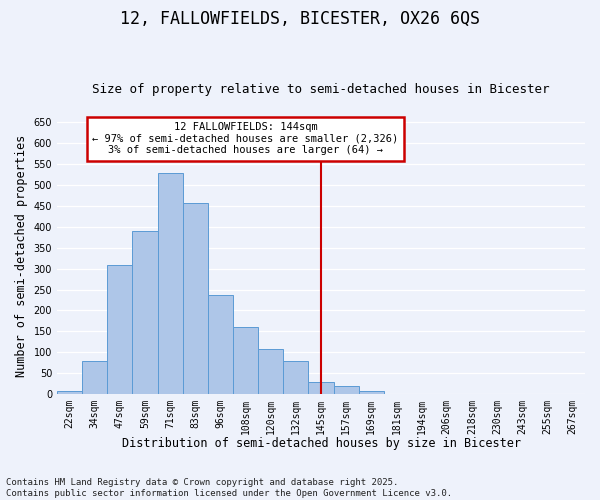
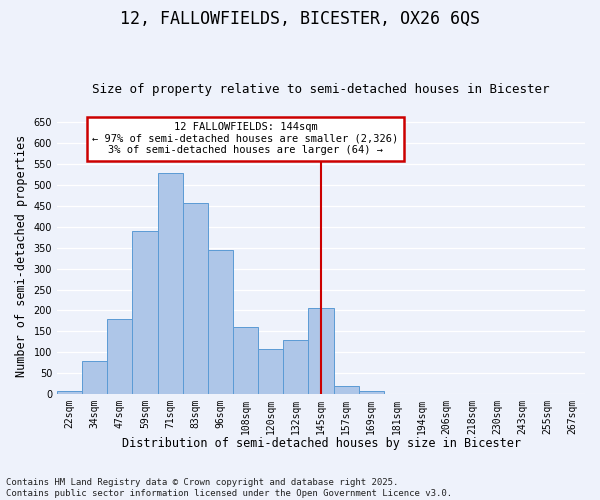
47sqm: 308 -> 180
96sqm: 238 -> 345
132sqm: 79 -> 130
145sqm: 30 -> 205
